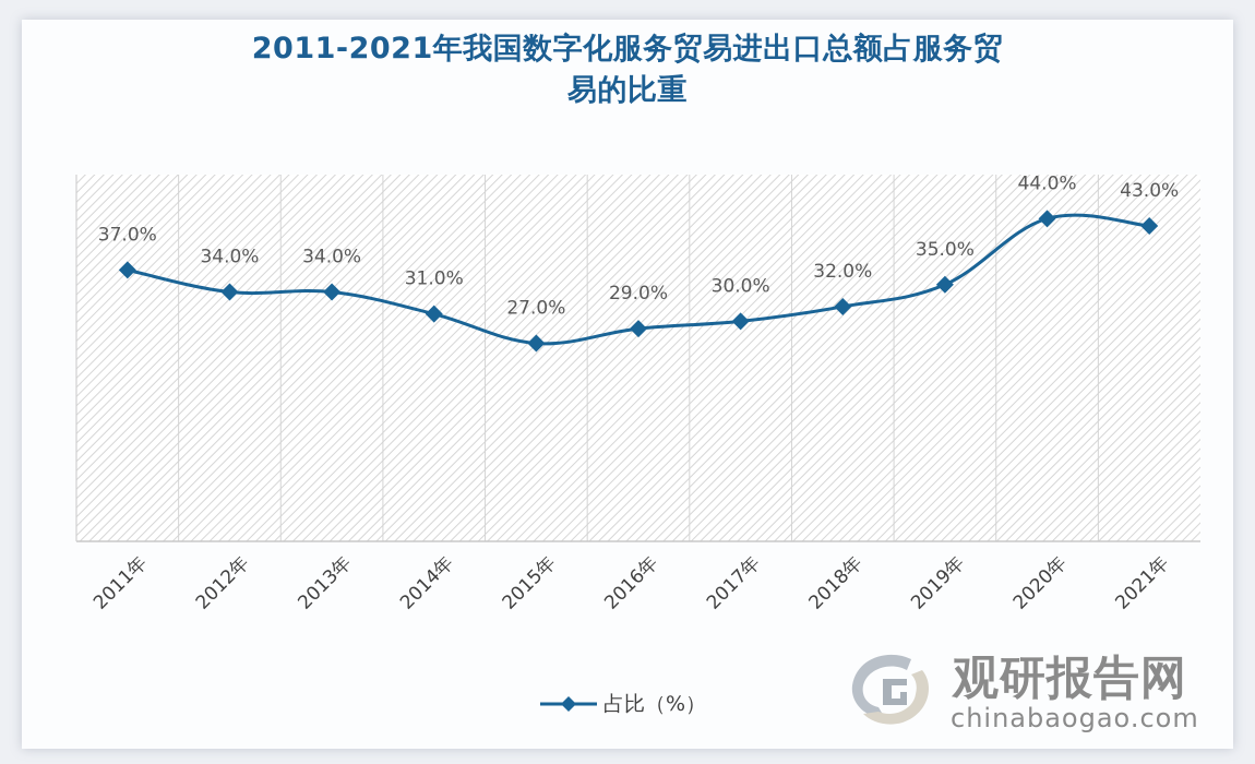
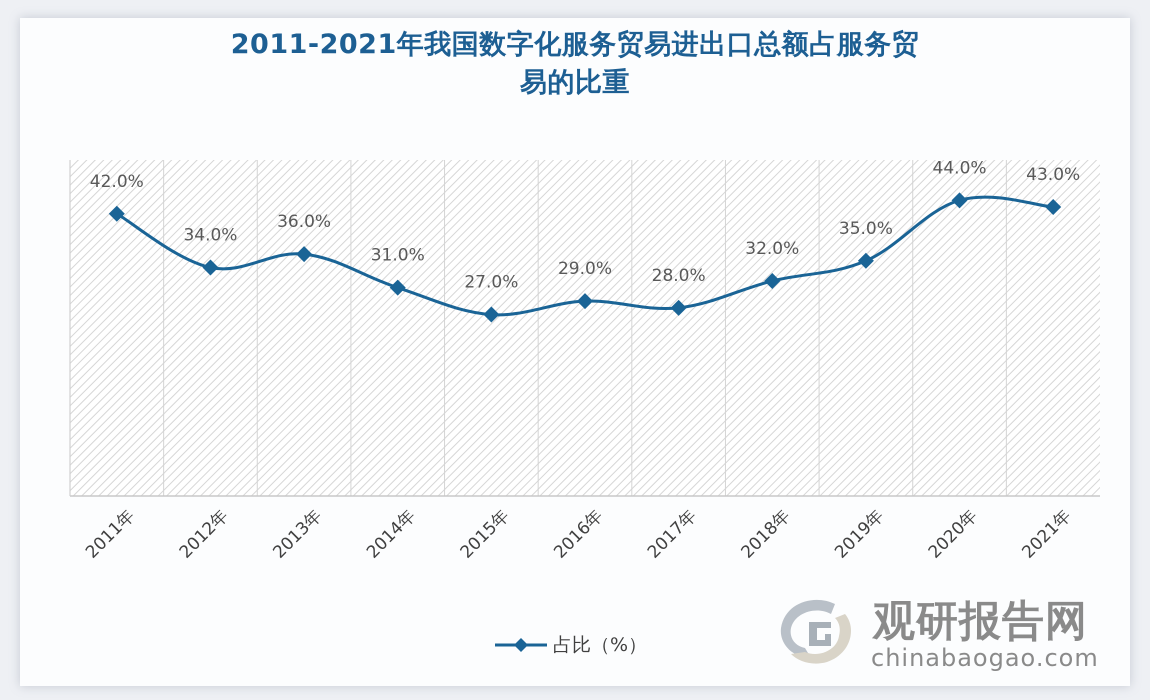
2011年: 37.0% -> 42.0%
2013年: 34.0% -> 36.0%
2017年: 30.0% -> 28.0%
